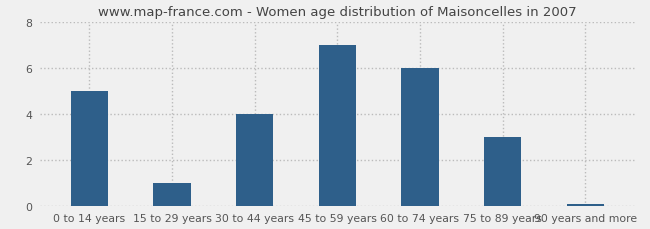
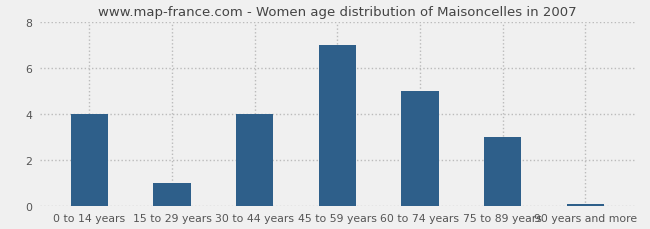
0 to 14 years: 5.0 -> 4.0
60 to 74 years: 6.0 -> 5.0
